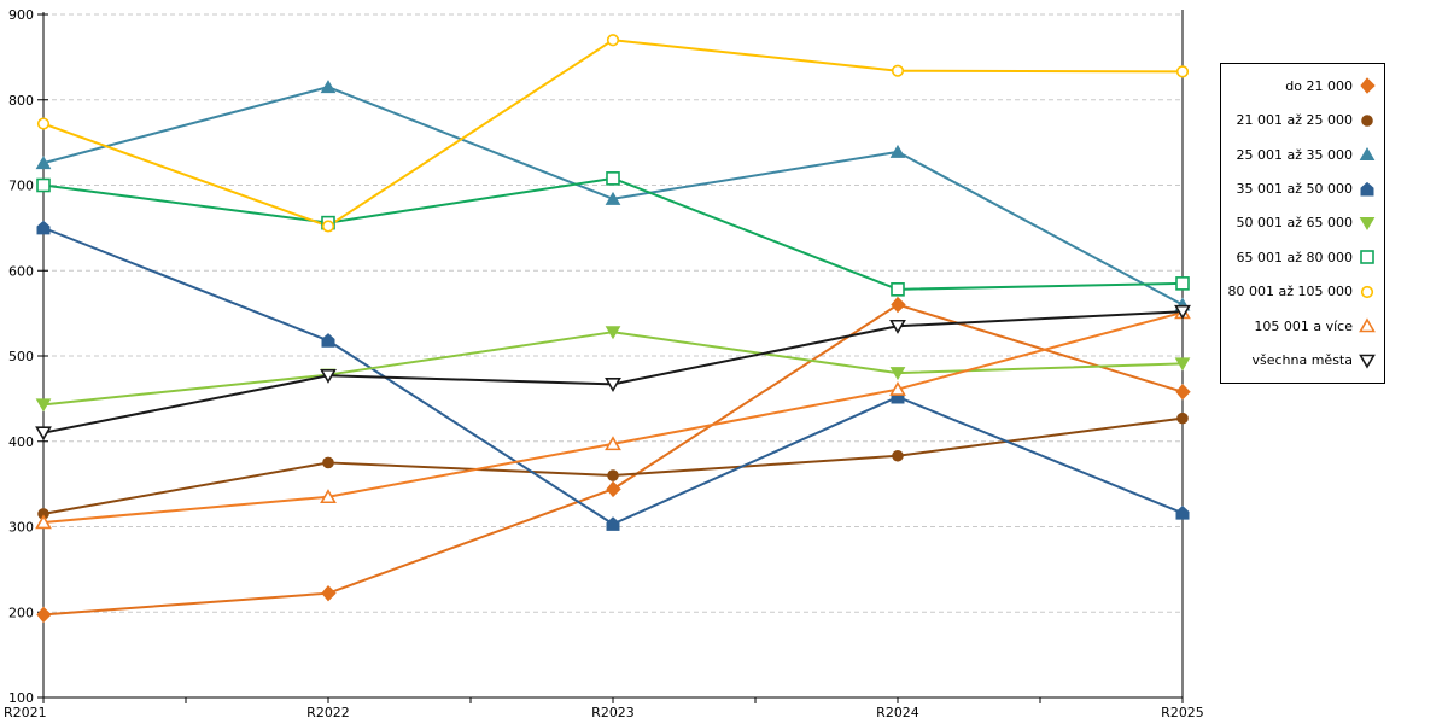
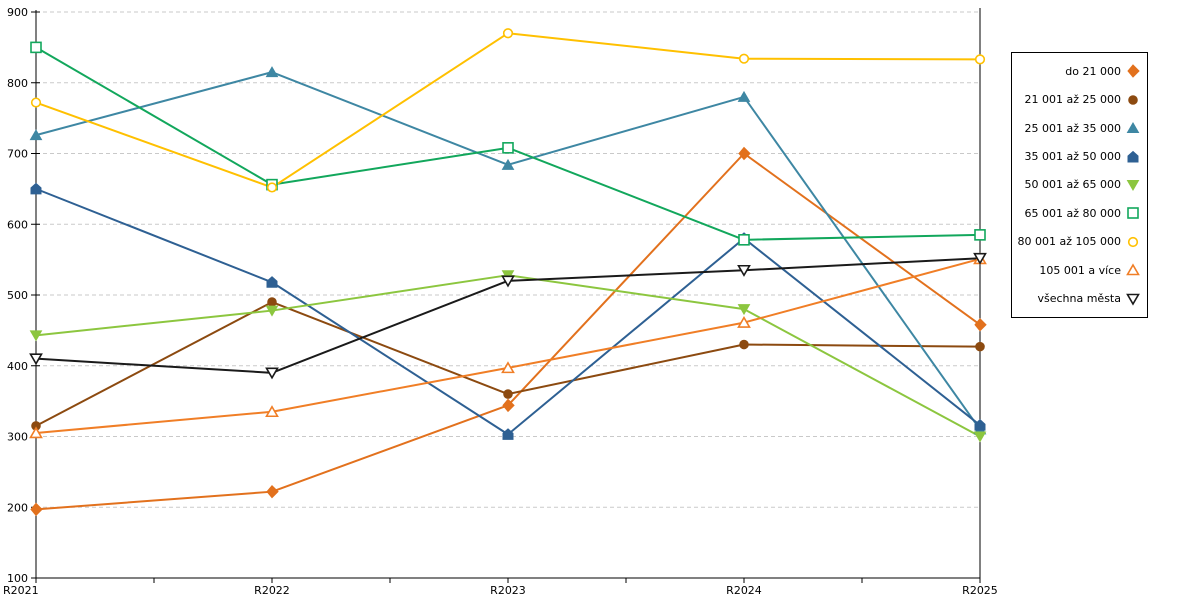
65 001 až 80 000/R2021: 700 -> 850
21 001 až 25 000/R2022: 380 -> 490
všechna města/R2022: 480 -> 390
všechna města/R2023: 470 -> 520
do 21 000/R2024: 560 -> 700
21 001 až 25 000/R2024: 380 -> 430
25 001 až 35 000/R2024: 740 -> 780
35 001 až 50 000/R2024: 450 -> 580
25 001 až 35 000/R2025: 560 -> 310
50 001 až 65 000/R2025: 490 -> 300
